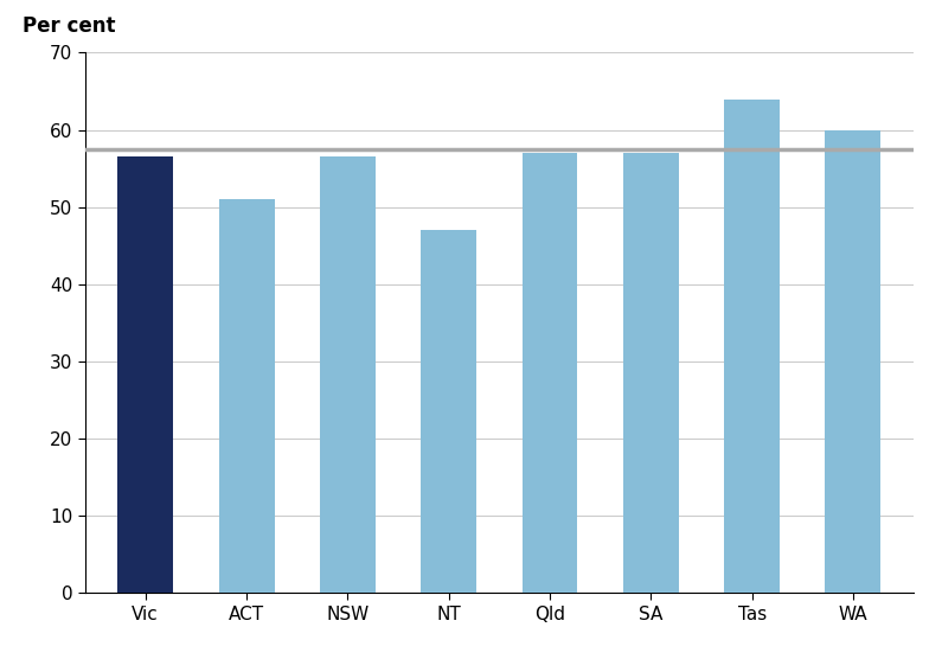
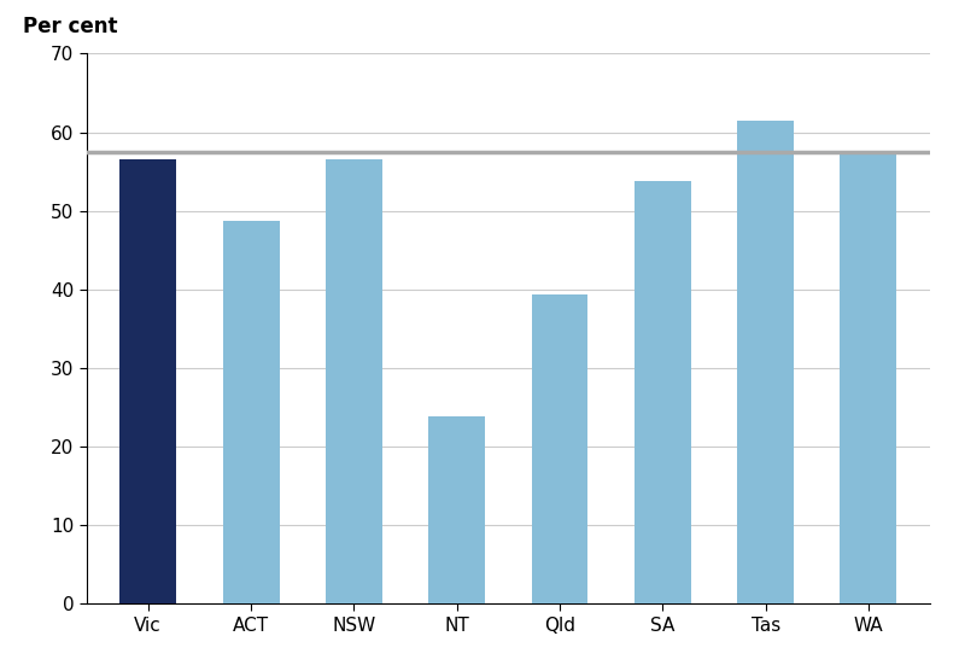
ACT: 51.0 -> 48.8
NT: 47.0 -> 23.8
Qld: 57.0 -> 39.4
SA: 57.0 -> 53.8
Tas: 64.0 -> 61.4
WA: 60.0 -> 57.2
